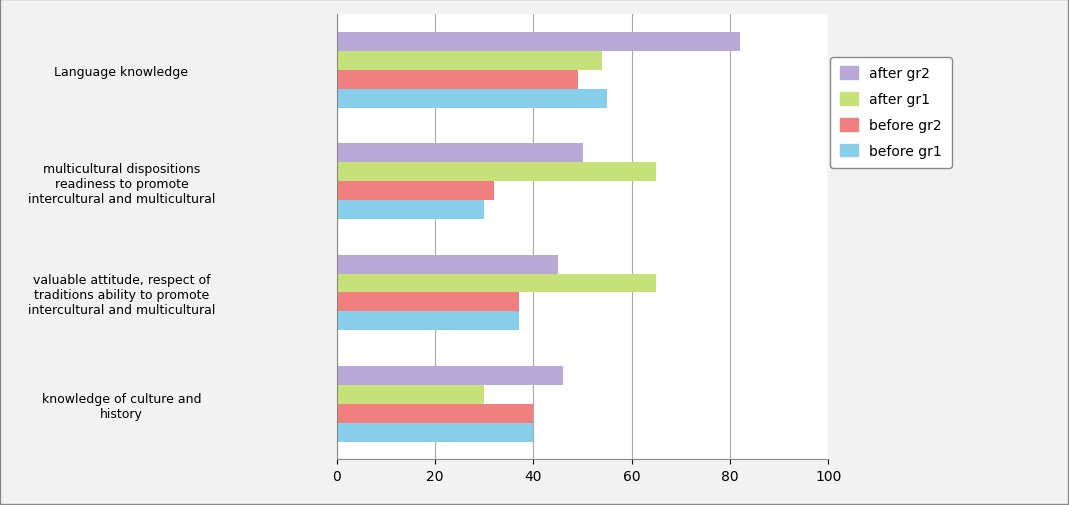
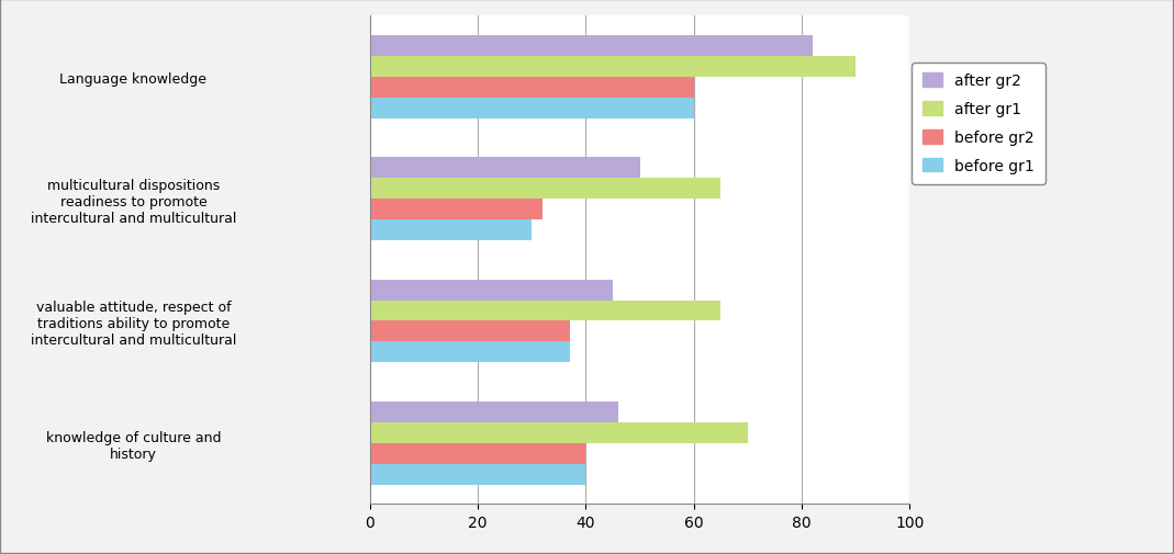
after gr1/Language knowledge: 54 -> 90
before gr2/Language knowledge: 49 -> 60
before gr1/Language knowledge: 55 -> 60
after gr1/knowledge of culture and history: 30 -> 70
